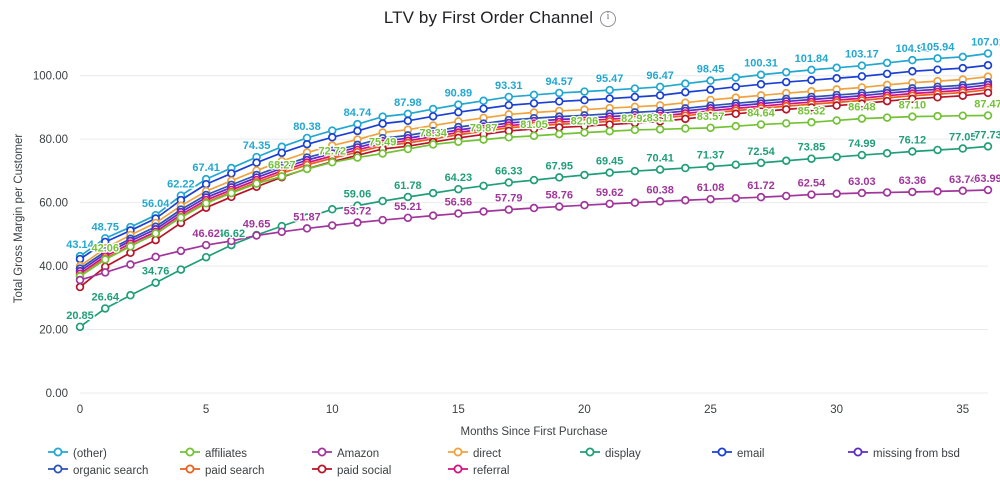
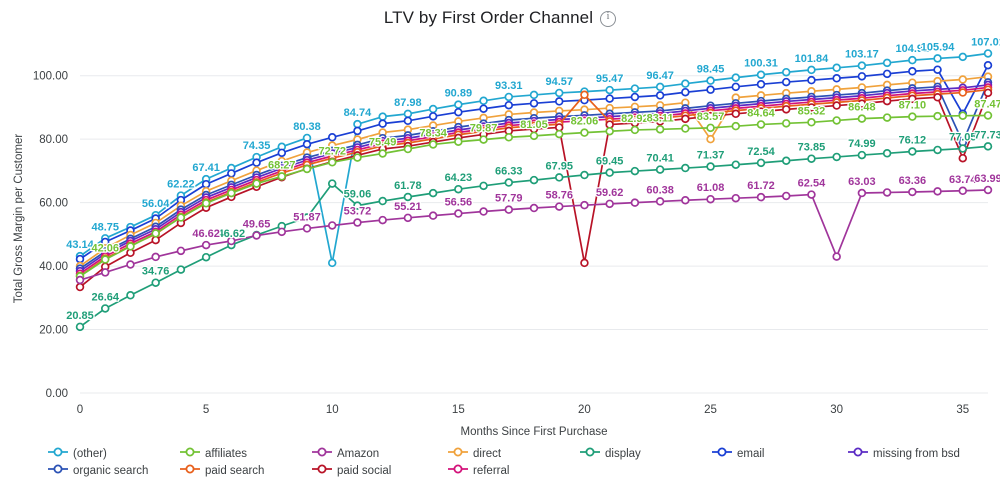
(other)/10: 83 -> 41
display/10: 58 -> 66
paid search/20: 85 -> 94
paid social/20: 84 -> 41
direct/25: 92 -> 80
Amazon/30: 63 -> 43
email/35: 102 -> 88
organic search/35: 97 -> 79
paid social/35: 94 -> 74
